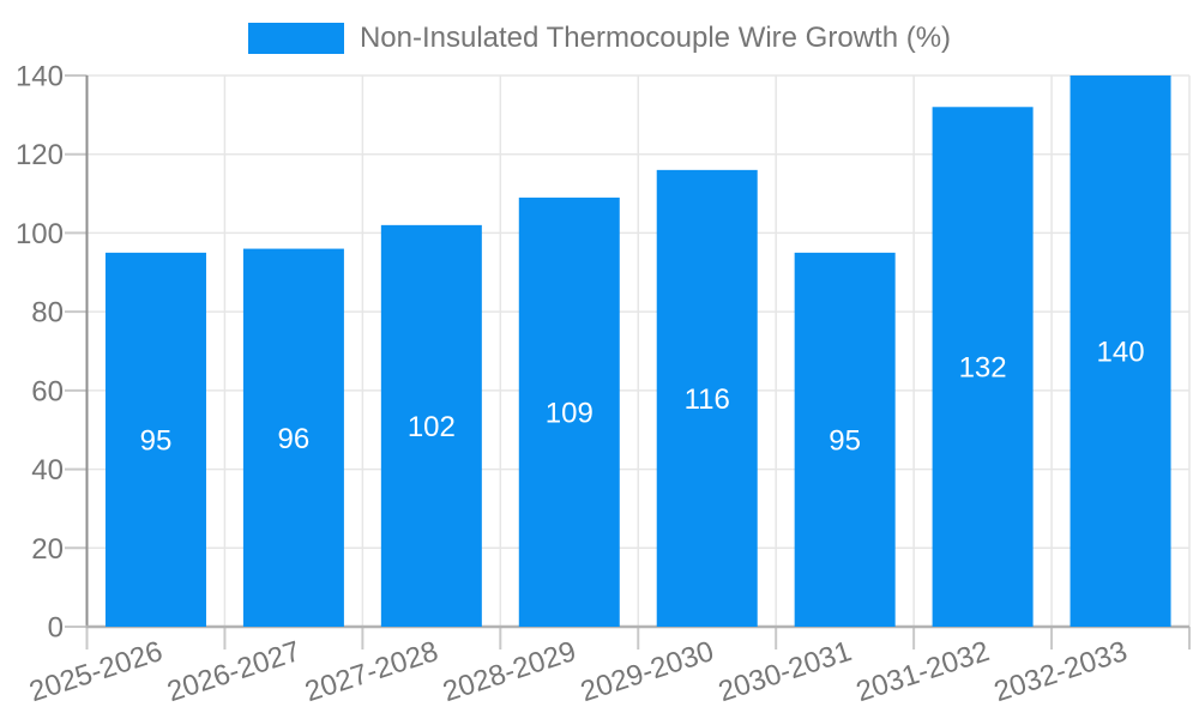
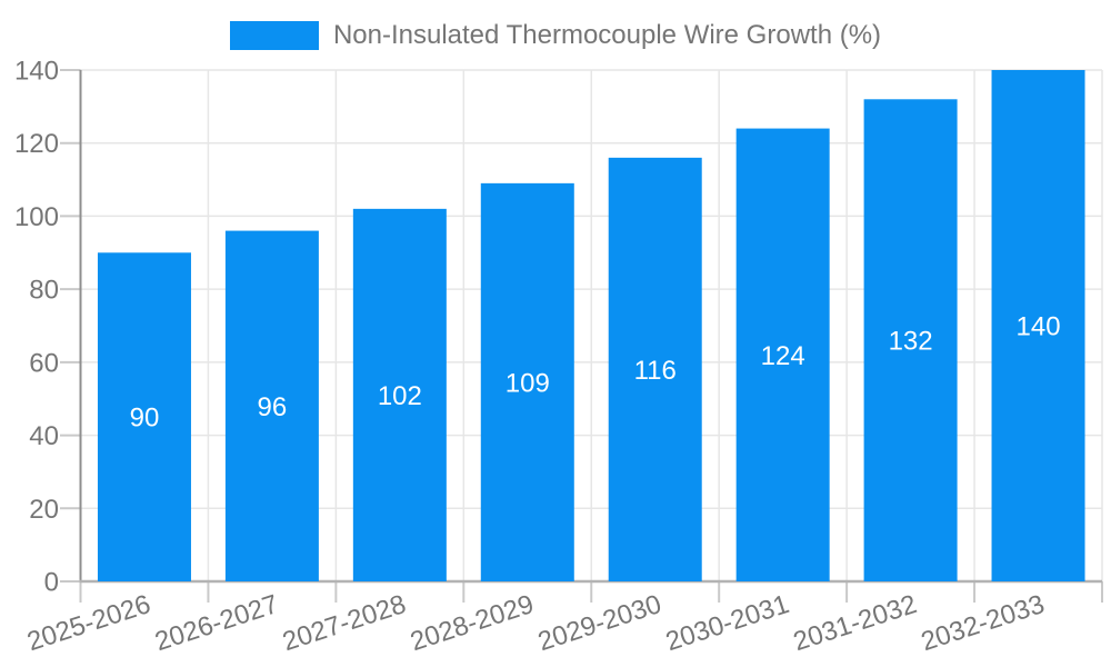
2025-2026: 95 -> 90
2030-2031: 95 -> 124
